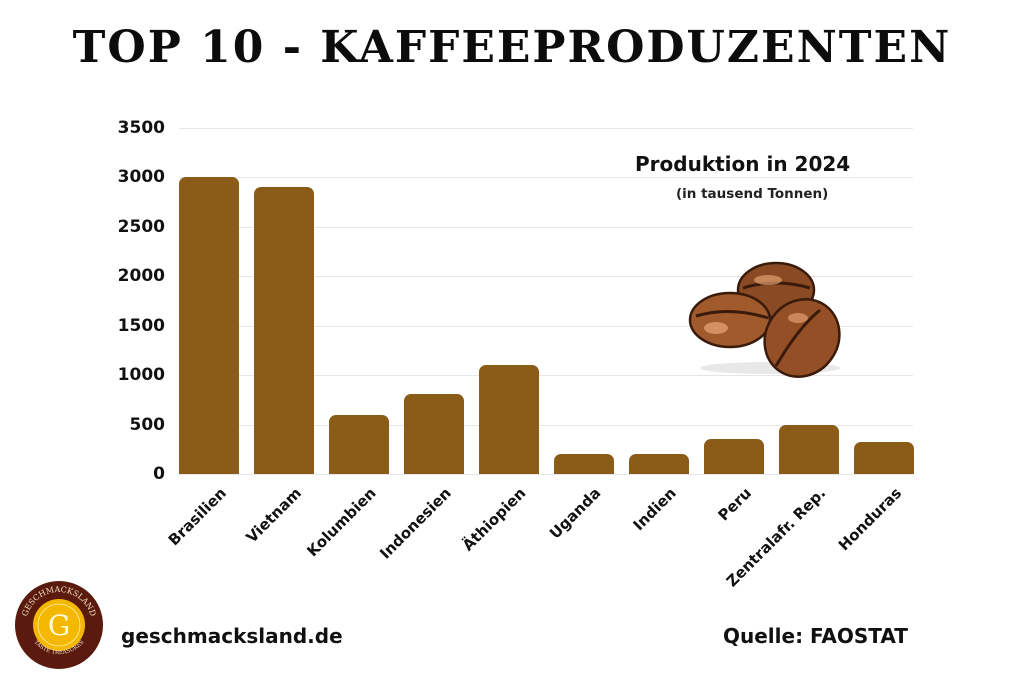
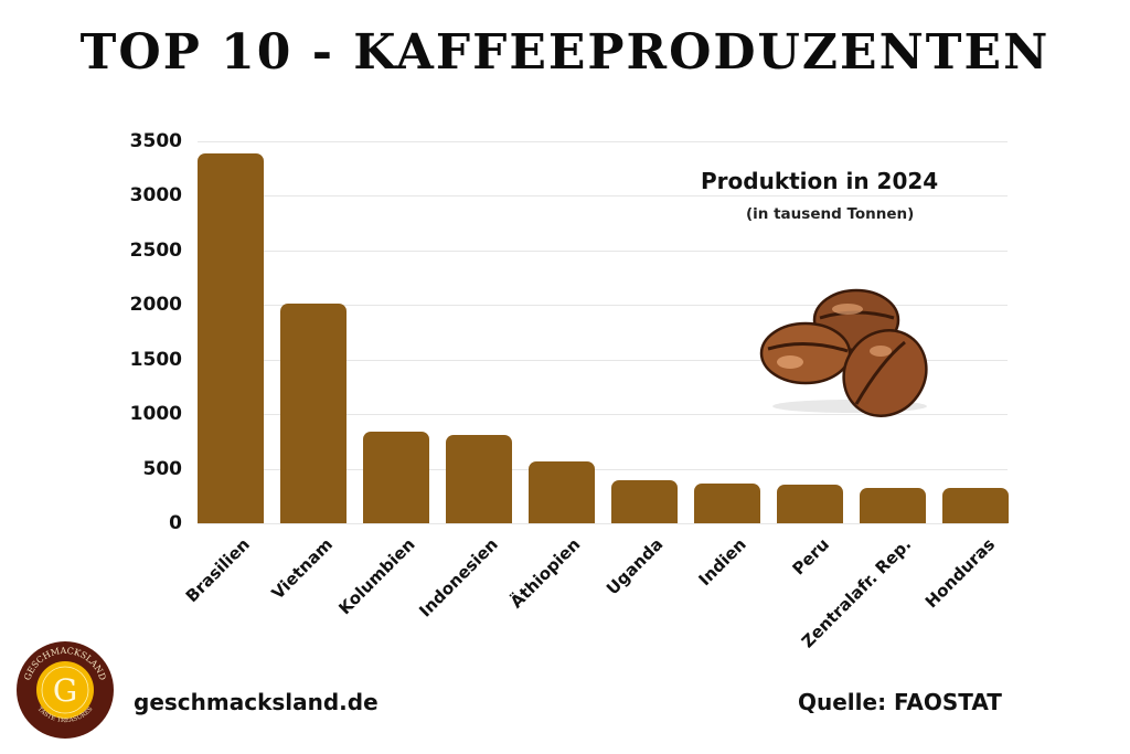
Brasilien: 3000 -> 3400
Vietnam: 2900 -> 2000
Kolumbien: 600 -> 800
Äthiopien: 1100 -> 600
Uganda: 200 -> 400
Indien: 200 -> 400
Zentralafr. Rep.: 500 -> 300
